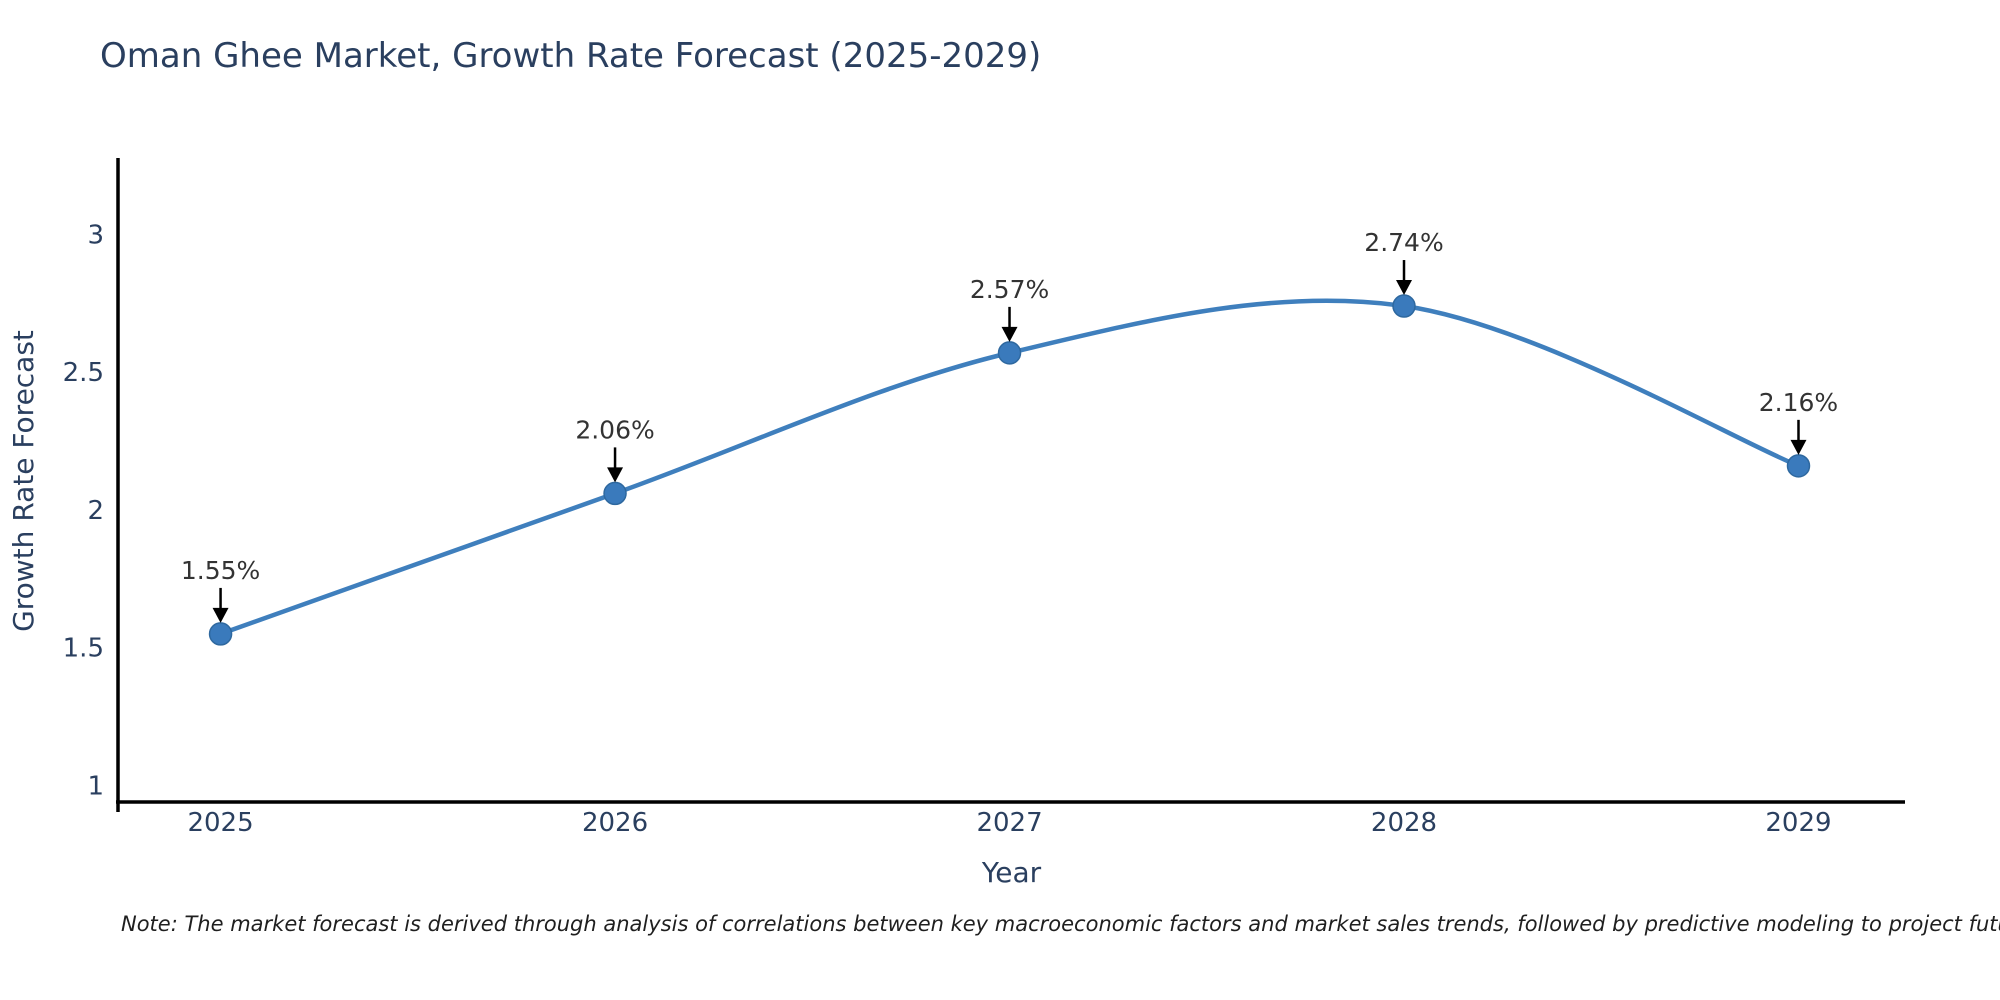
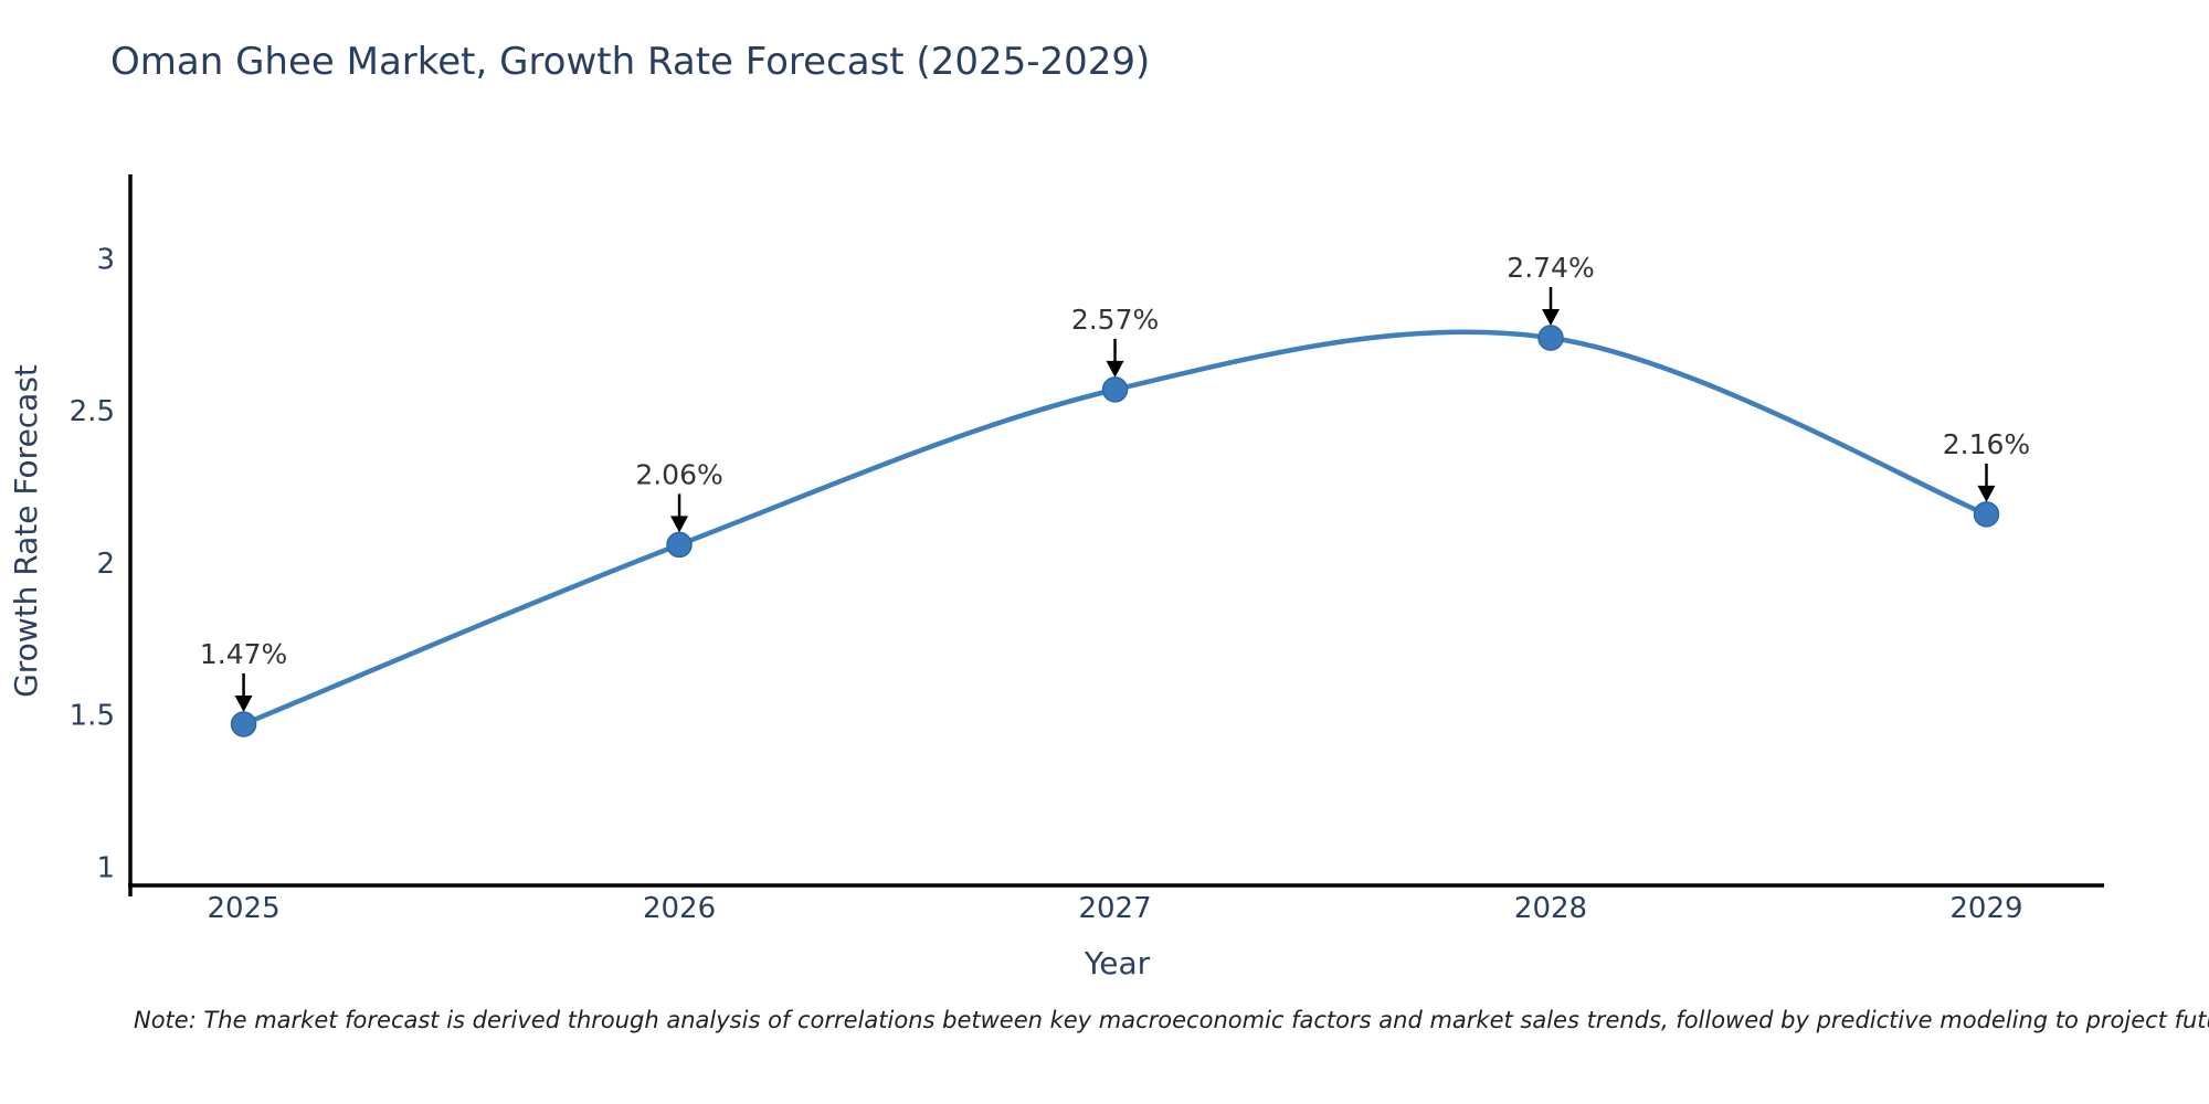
2025: 1.55% -> 1.47%
